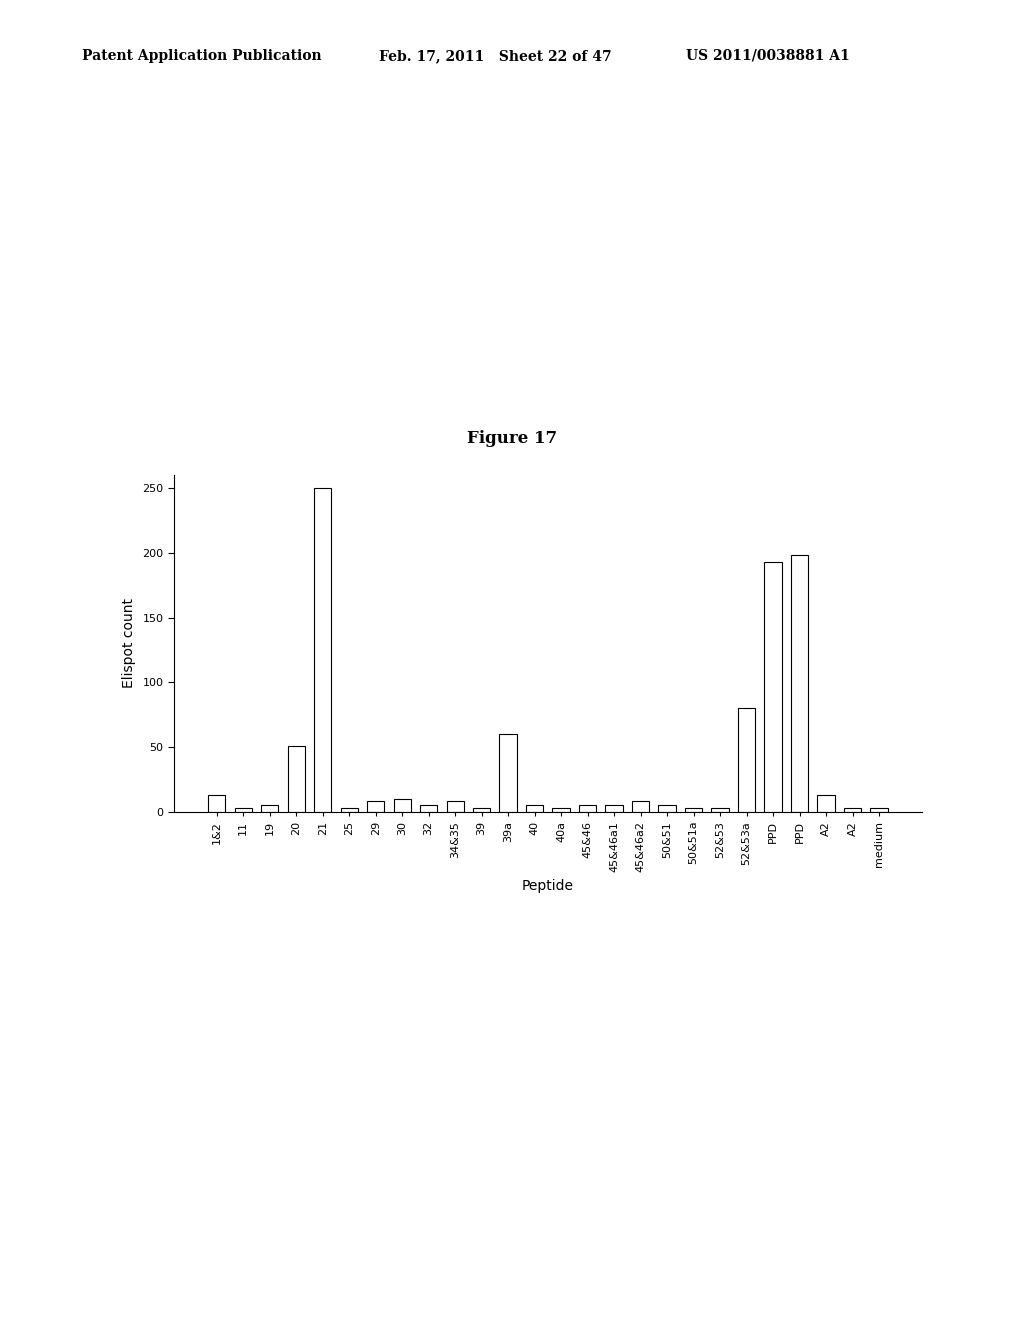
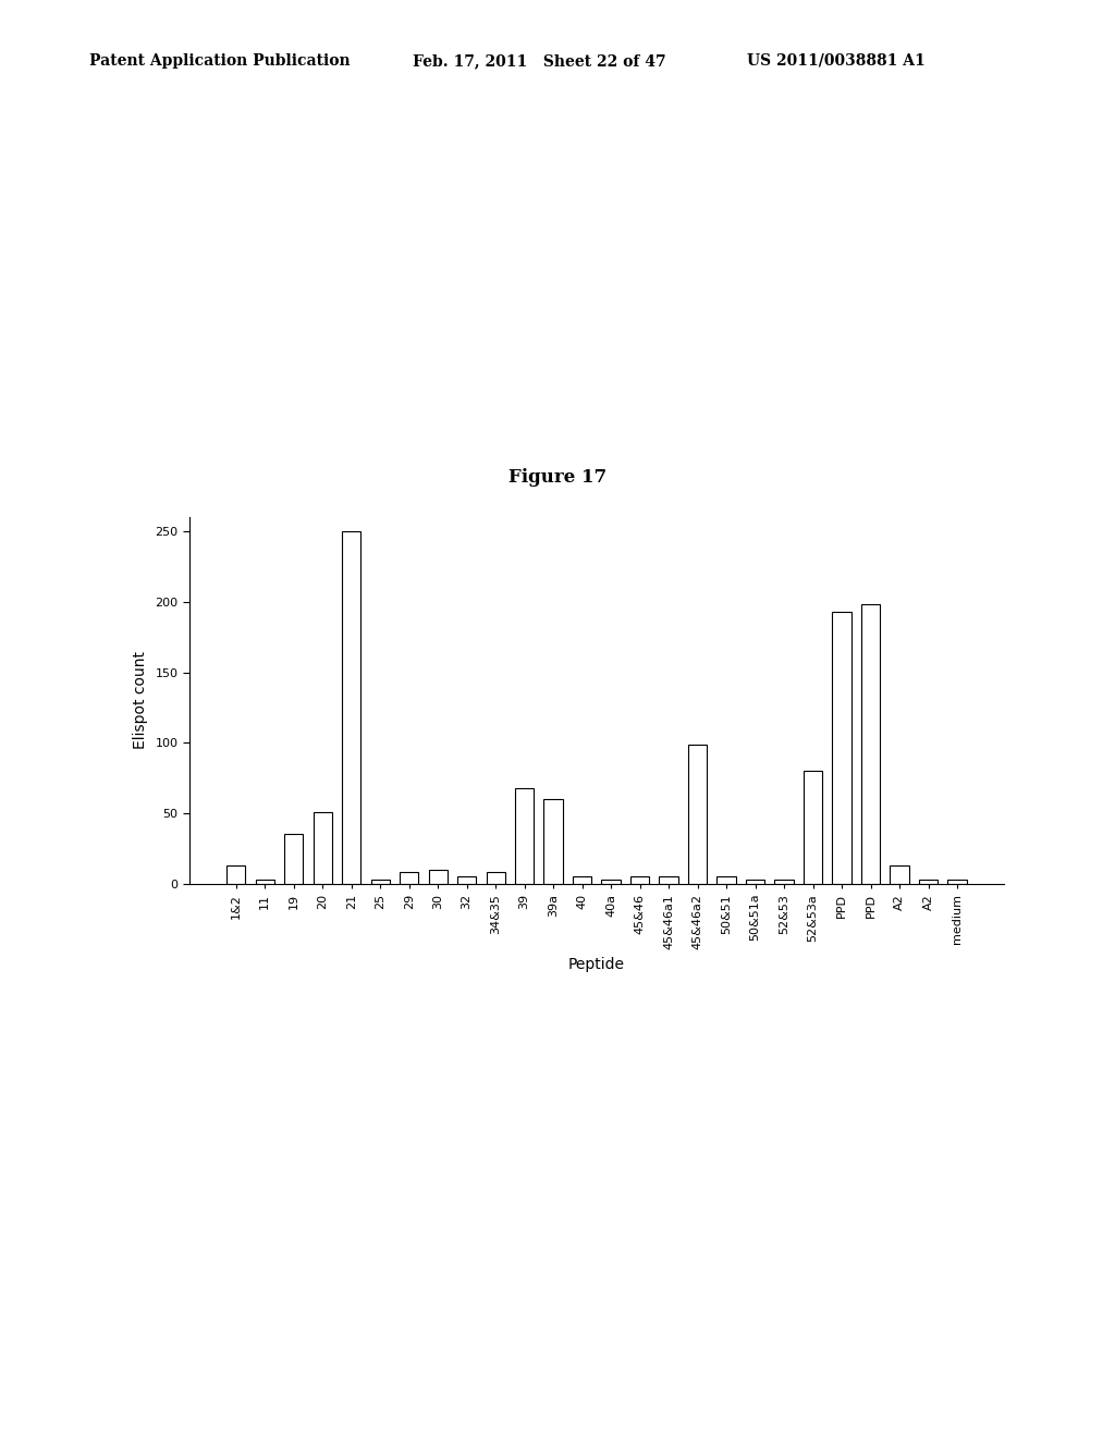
19: 5 -> 35
39: 3 -> 68
45&46a2: 8 -> 99
